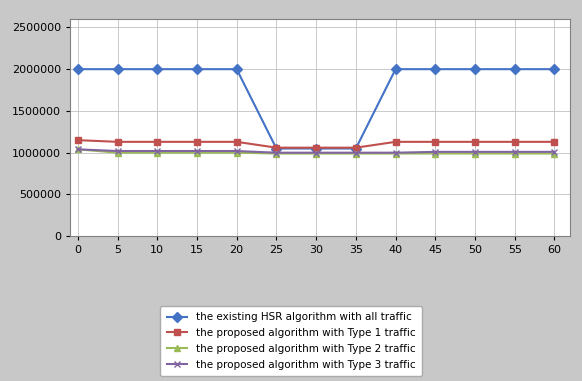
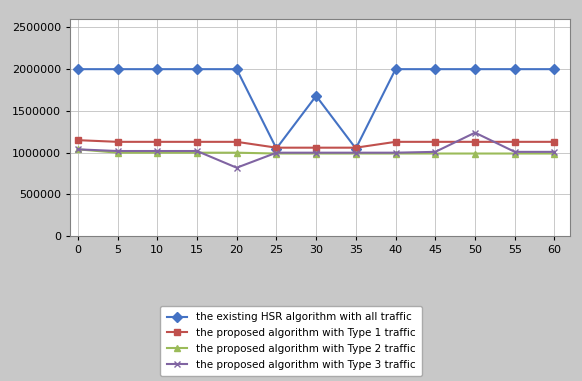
the proposed algorithm with Type 3 traffic/20: 1020000 -> 820000
the existing HSR algorithm with all traffic/30: 1050000 -> 1680000
the proposed algorithm with Type 3 traffic/50: 1010000 -> 1240000
